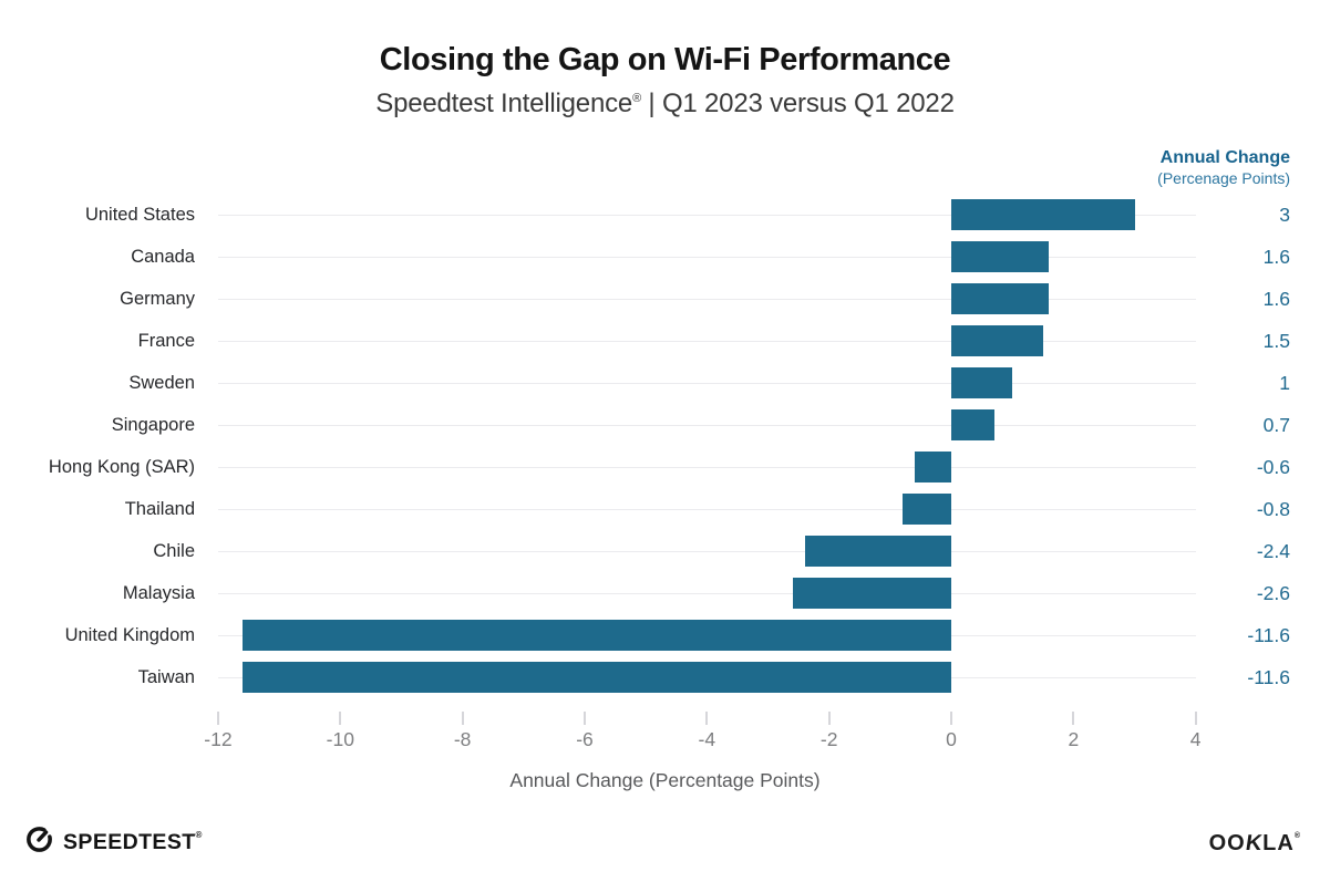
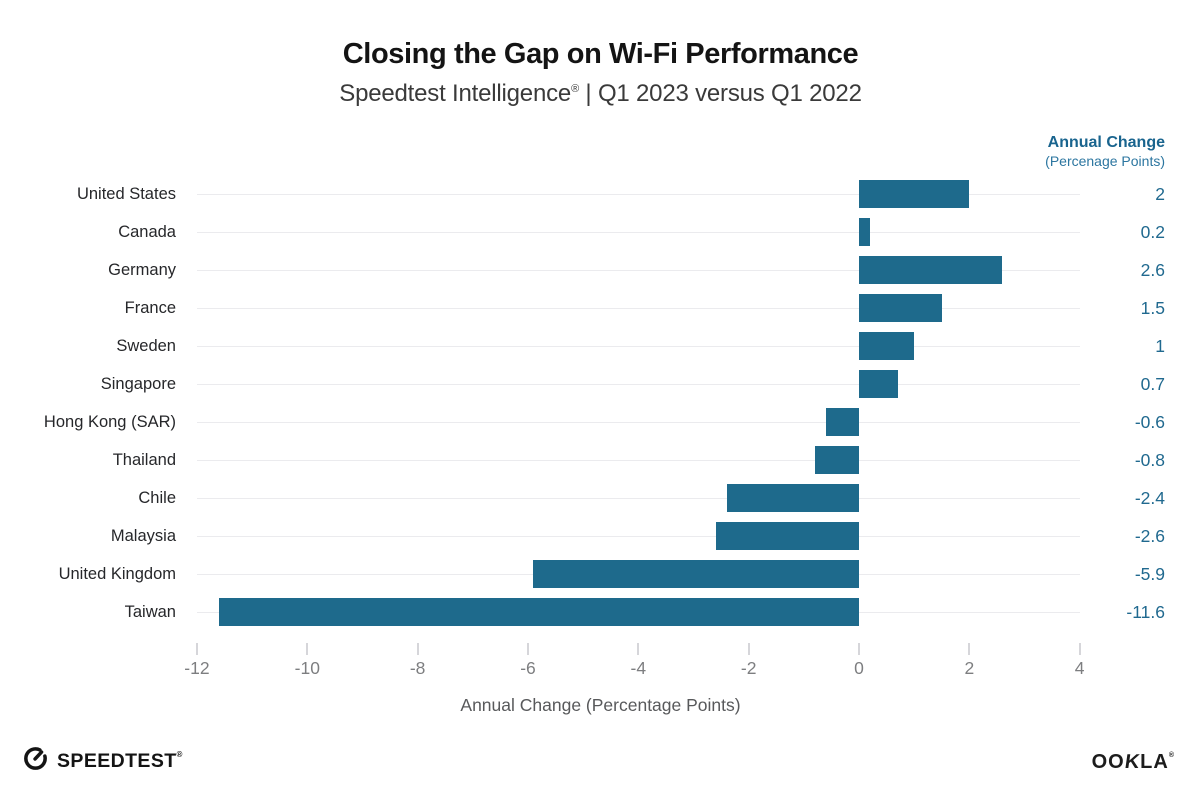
United States: 3 -> 2
Canada: 1.6 -> 0.2
Germany: 1.6 -> 2.6
United Kingdom: -11.6 -> -5.9
